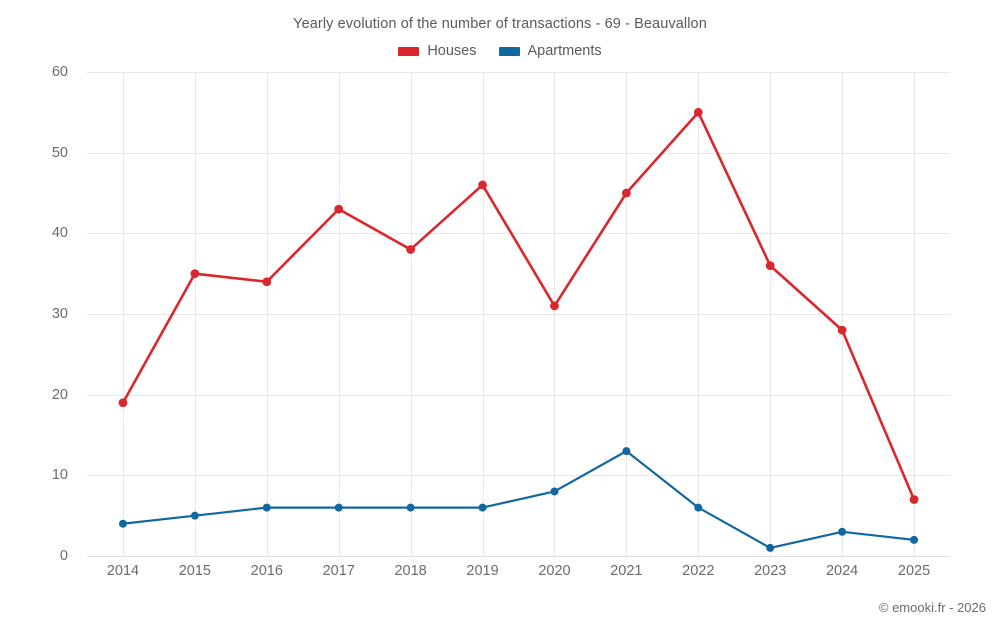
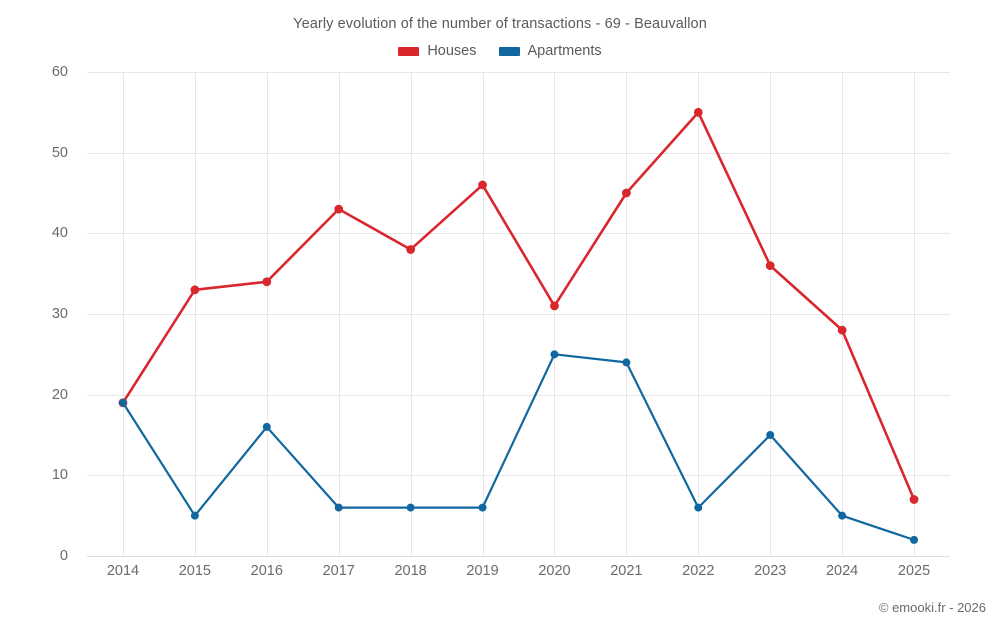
Apartments/2014: 4 -> 19
Houses/2015: 35 -> 33
Apartments/2016: 6 -> 16
Apartments/2020: 8 -> 25
Apartments/2021: 13 -> 24
Apartments/2023: 1 -> 15
Apartments/2024: 3 -> 5
